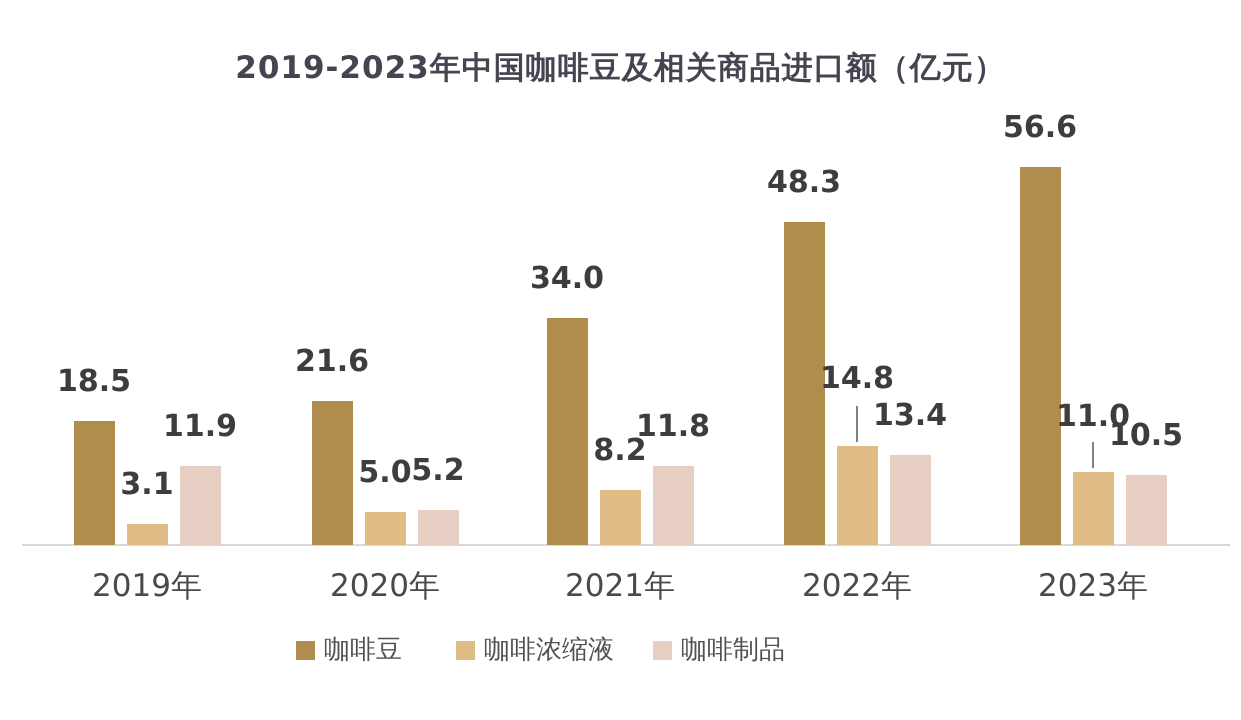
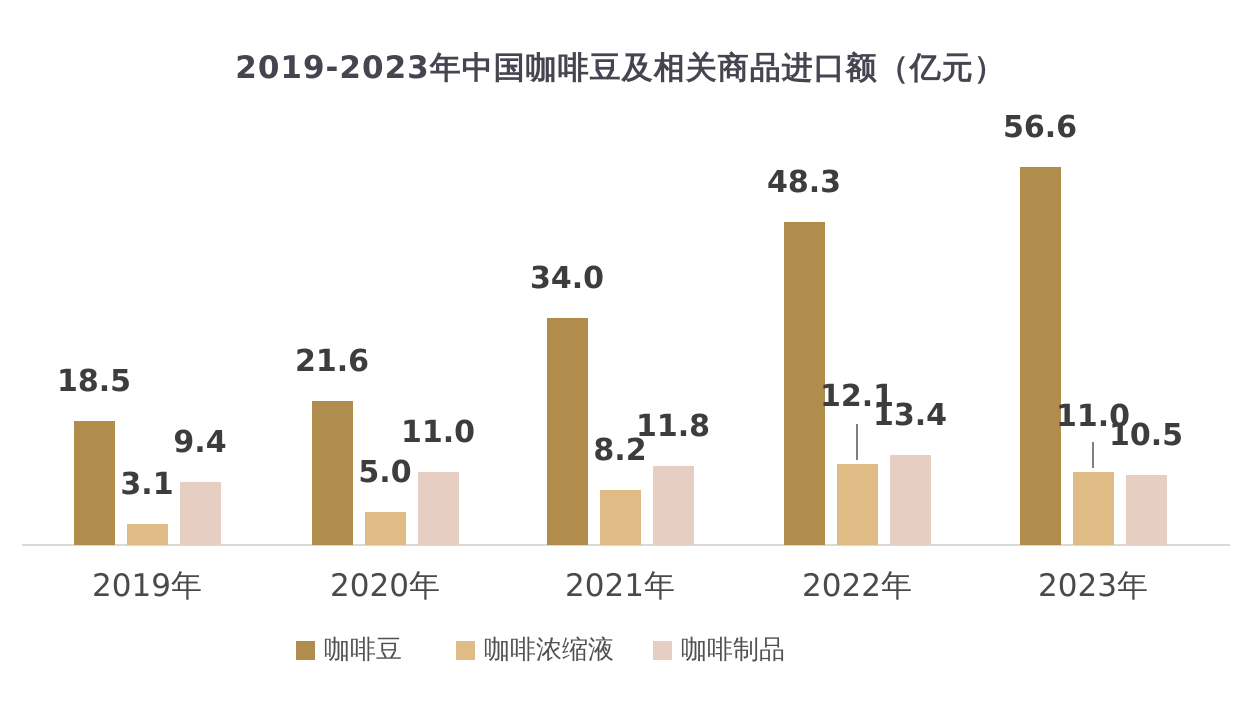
咖啡制品/2019年: 11.9 -> 9.4
咖啡制品/2020年: 5.2 -> 11.0
咖啡浓缩液/2022年: 14.8 -> 12.1
